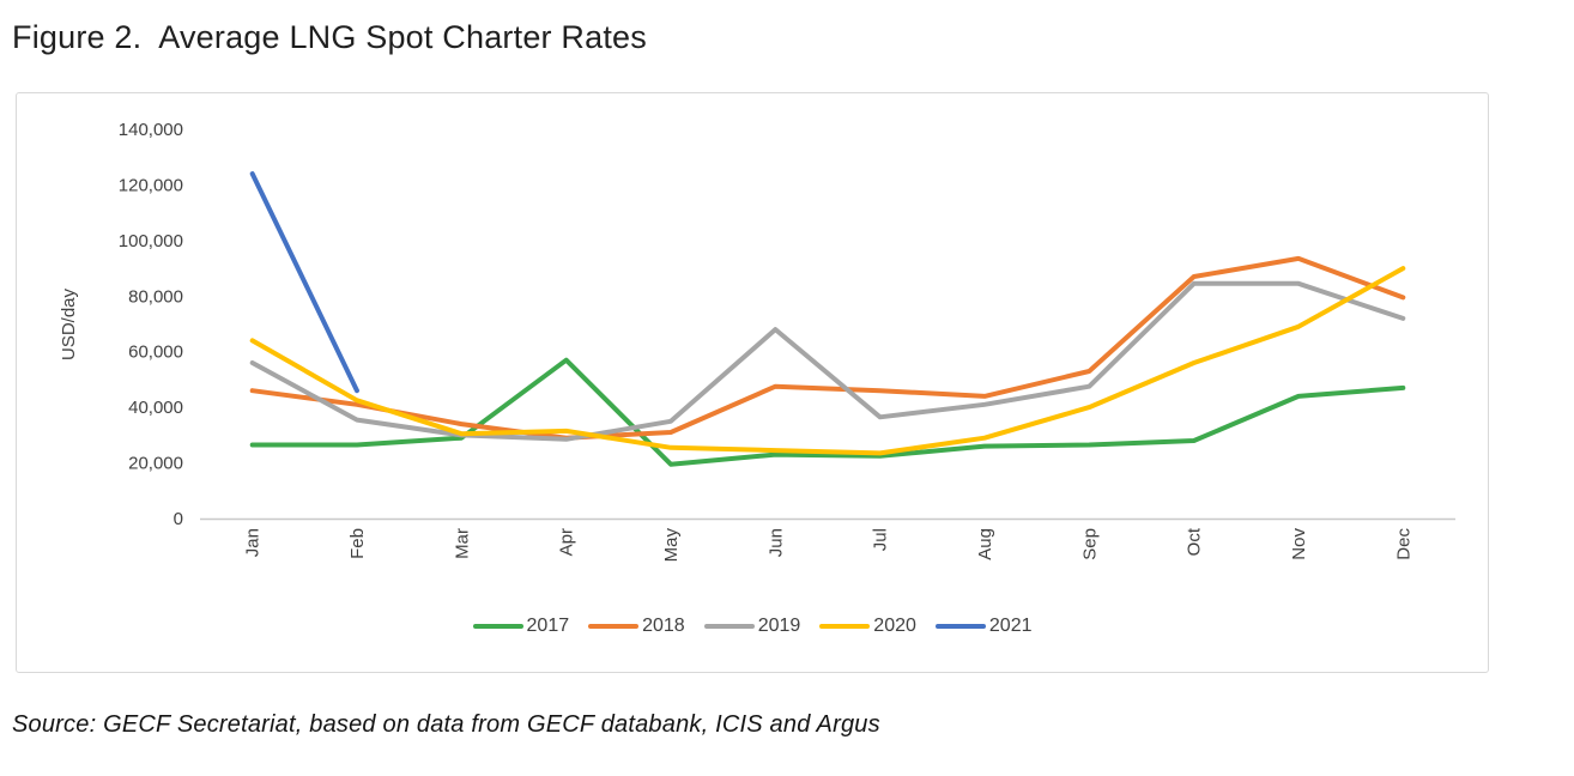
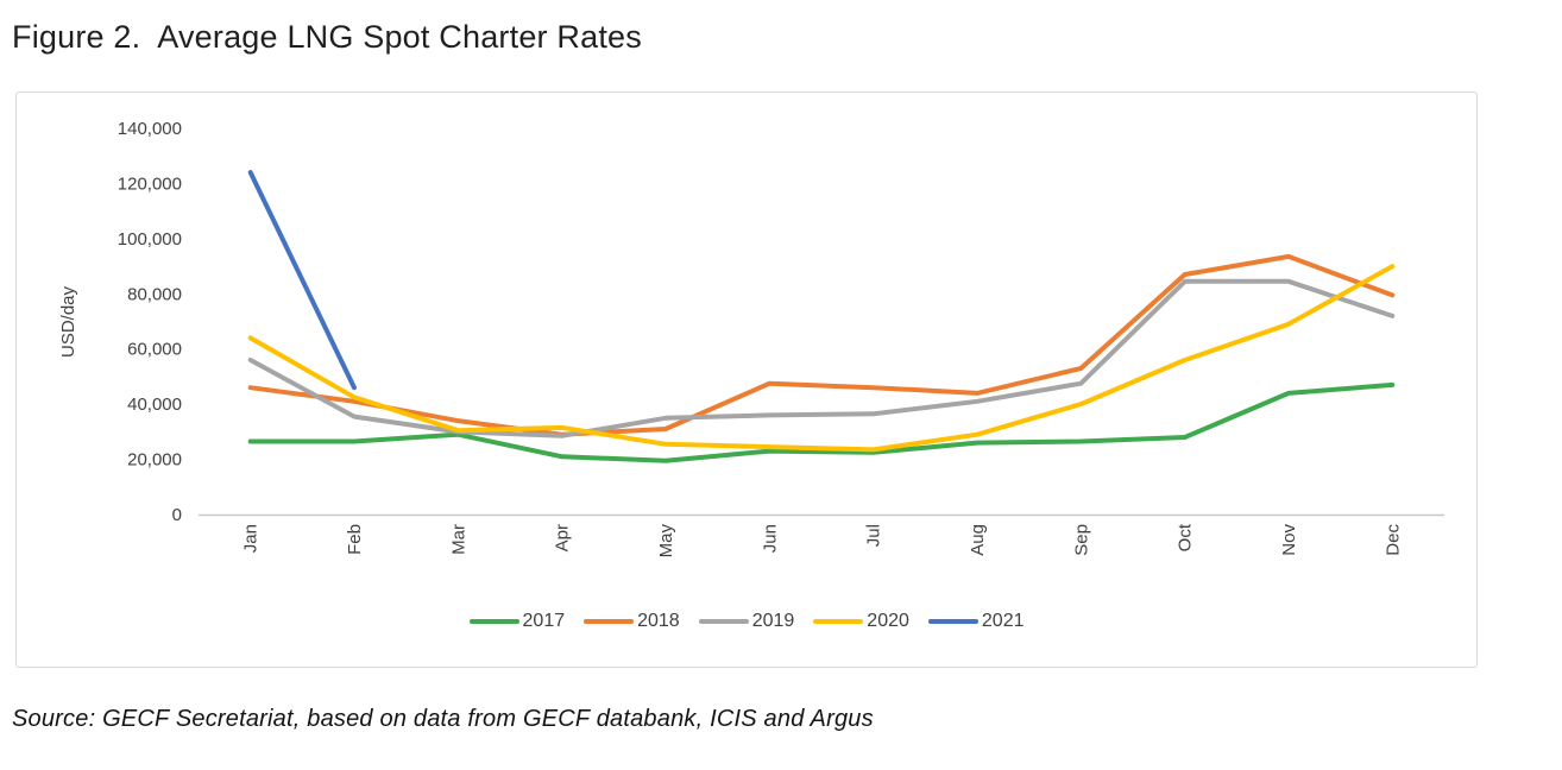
2017/Apr: 57000 -> 21000
2019/Jun: 68000 -> 36000
